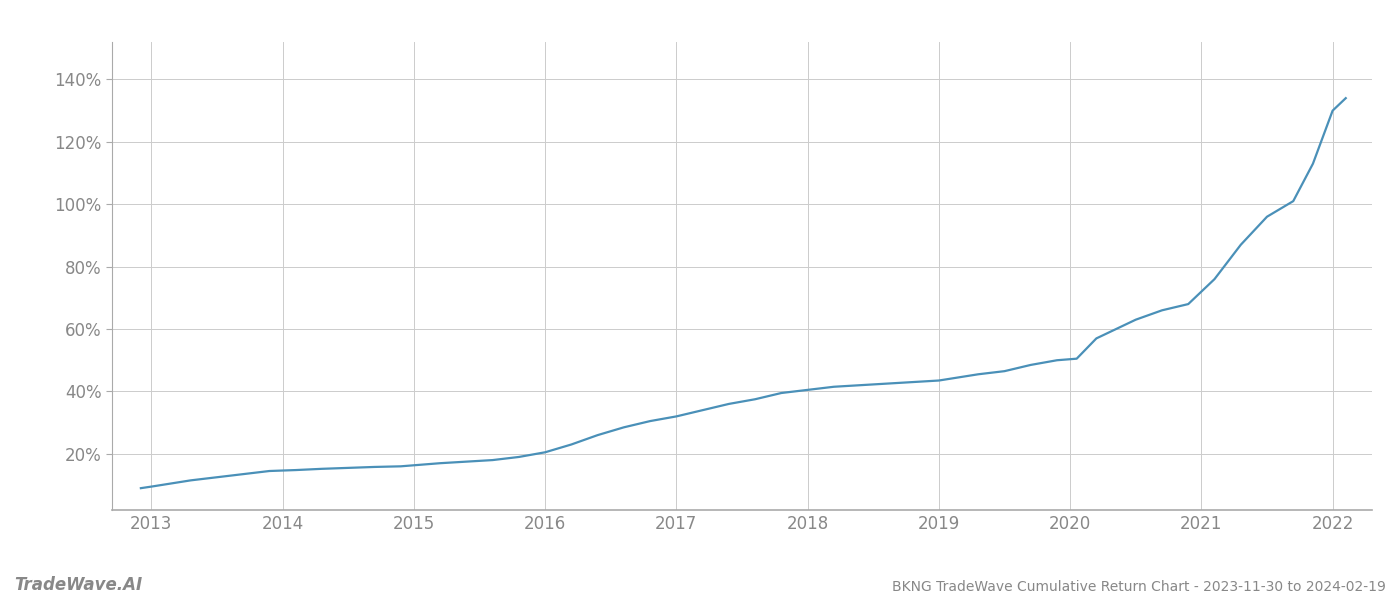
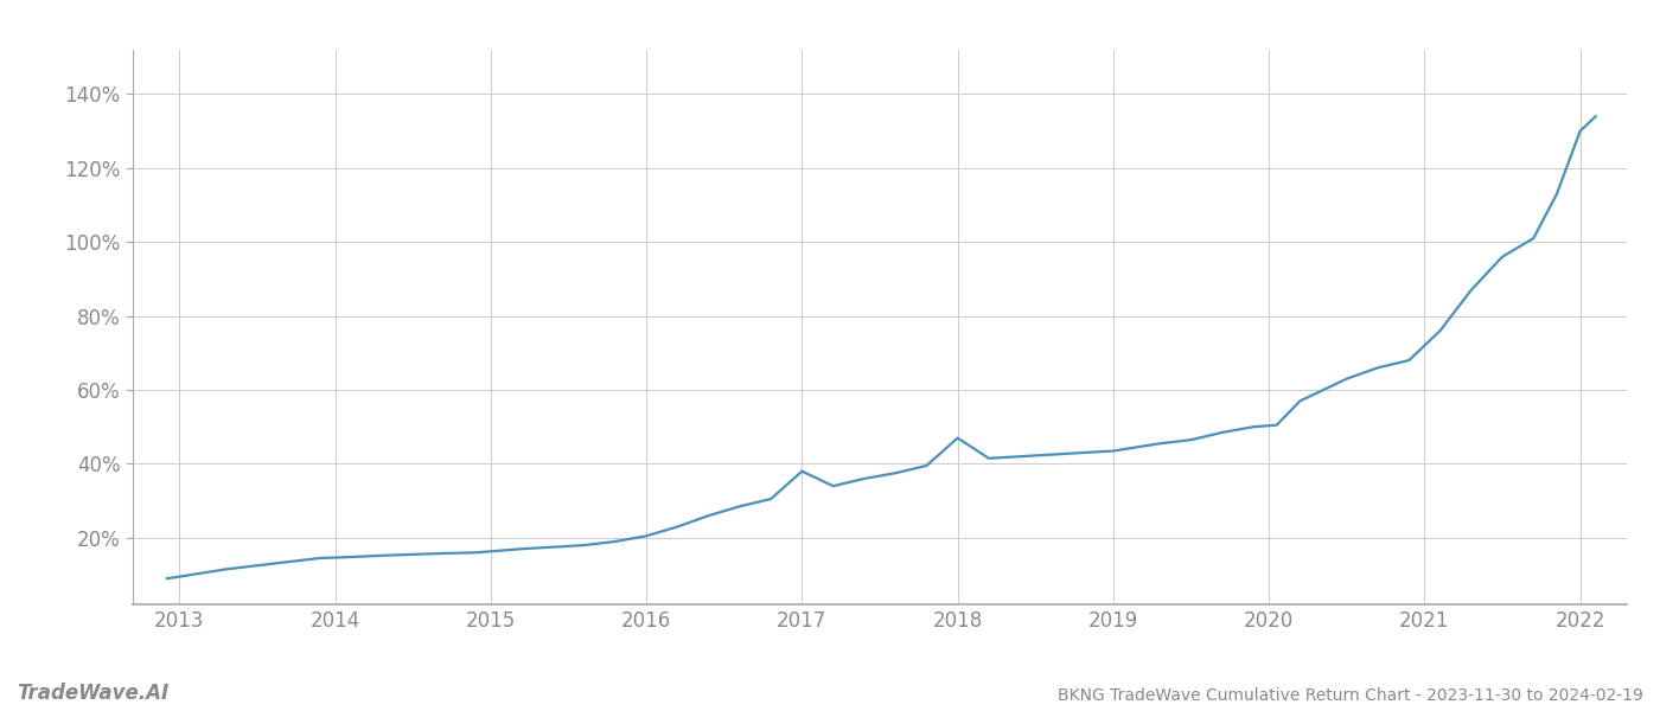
2017: 32.0% -> 38.0%
2018: 40.5% -> 47.0%
